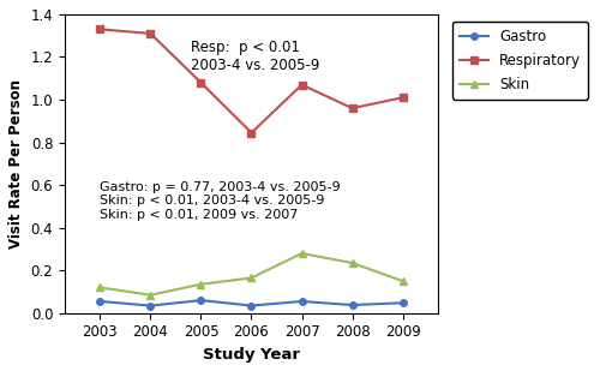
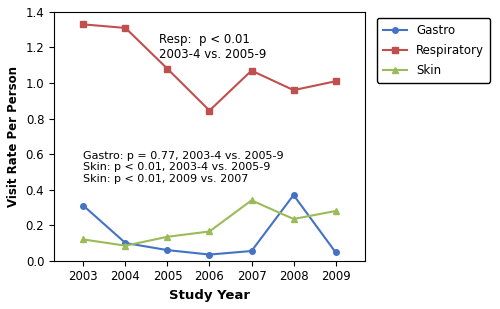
Gastro/2003: 0.06 -> 0.31
Gastro/2004: 0.04 -> 0.10
Skin/2007: 0.28 -> 0.34
Gastro/2008: 0.04 -> 0.37
Skin/2009: 0.15 -> 0.28
